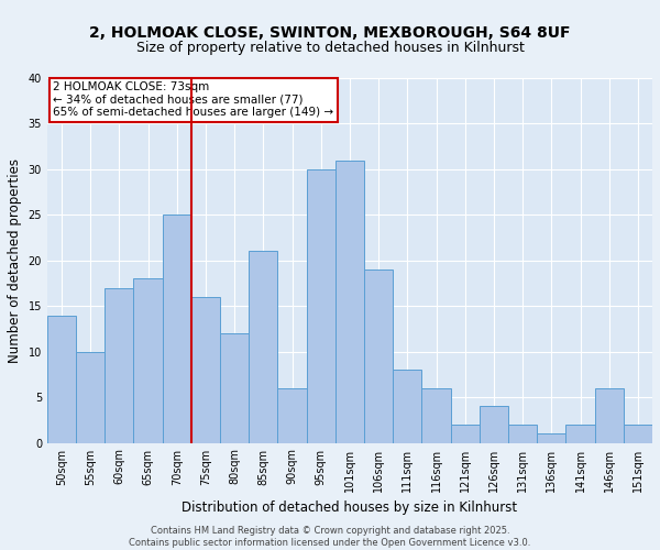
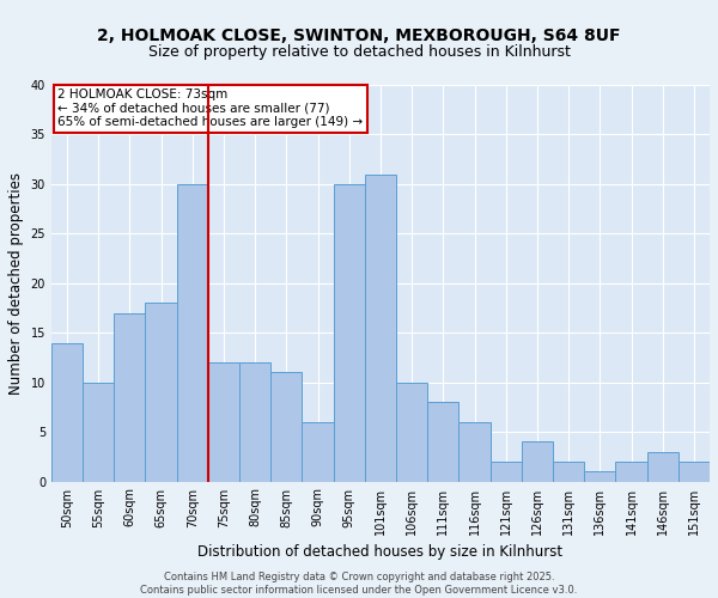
70sqm: 25 -> 30
75sqm: 16 -> 12
85sqm: 21 -> 11
106sqm: 19 -> 10
146sqm: 6 -> 3
